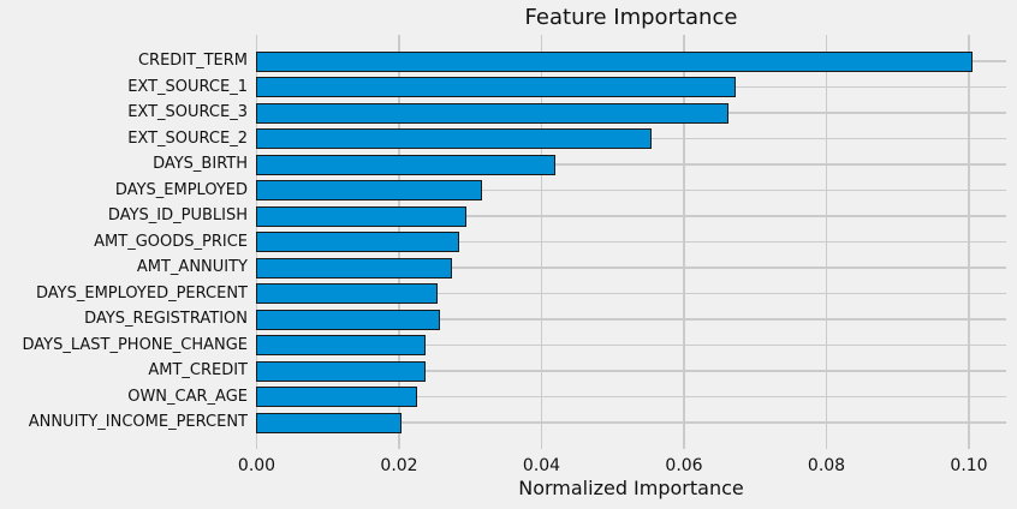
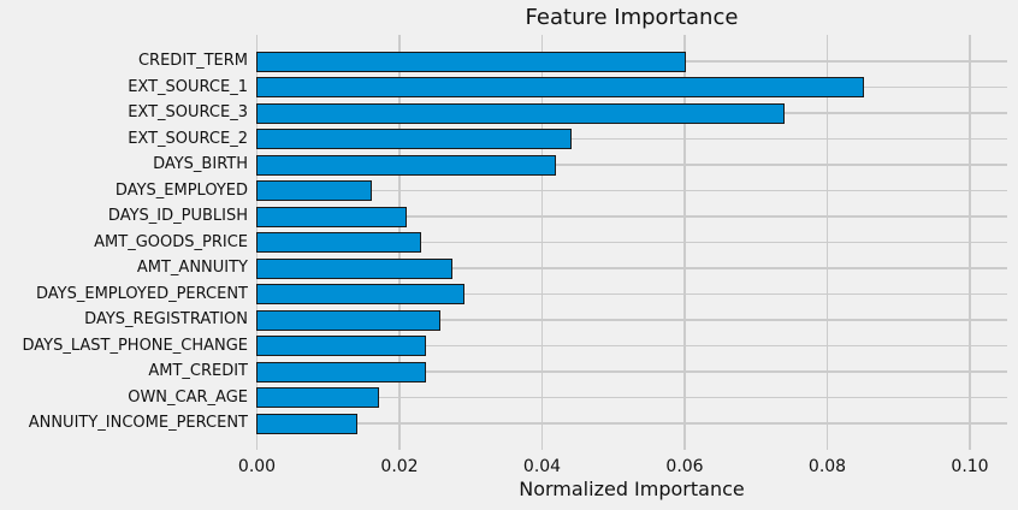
CREDIT_TERM: 0.101 -> 0.060
EXT_SOURCE_1: 0.067 -> 0.085
EXT_SOURCE_3: 0.066 -> 0.074
EXT_SOURCE_2: 0.055 -> 0.044
DAYS_EMPLOYED: 0.032 -> 0.016
DAYS_ID_PUBLISH: 0.029 -> 0.021
AMT_GOODS_PRICE: 0.028 -> 0.023
DAYS_EMPLOYED_PERCENT: 0.025 -> 0.029
OWN_CAR_AGE: 0.022 -> 0.017
ANNUITY_INCOME_PERCENT: 0.020 -> 0.014
